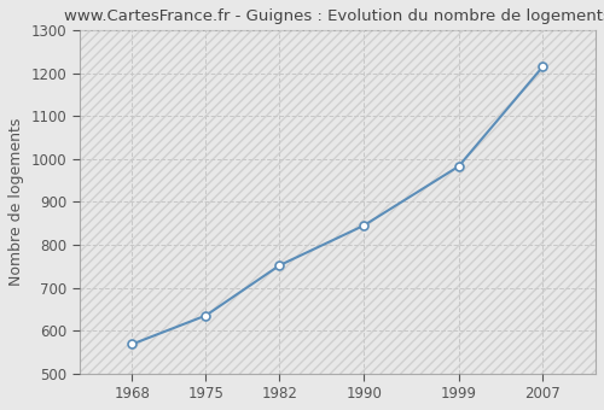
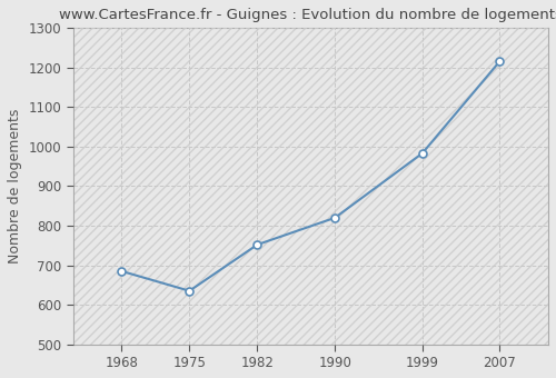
1968: 568 -> 685
1990: 845 -> 820
